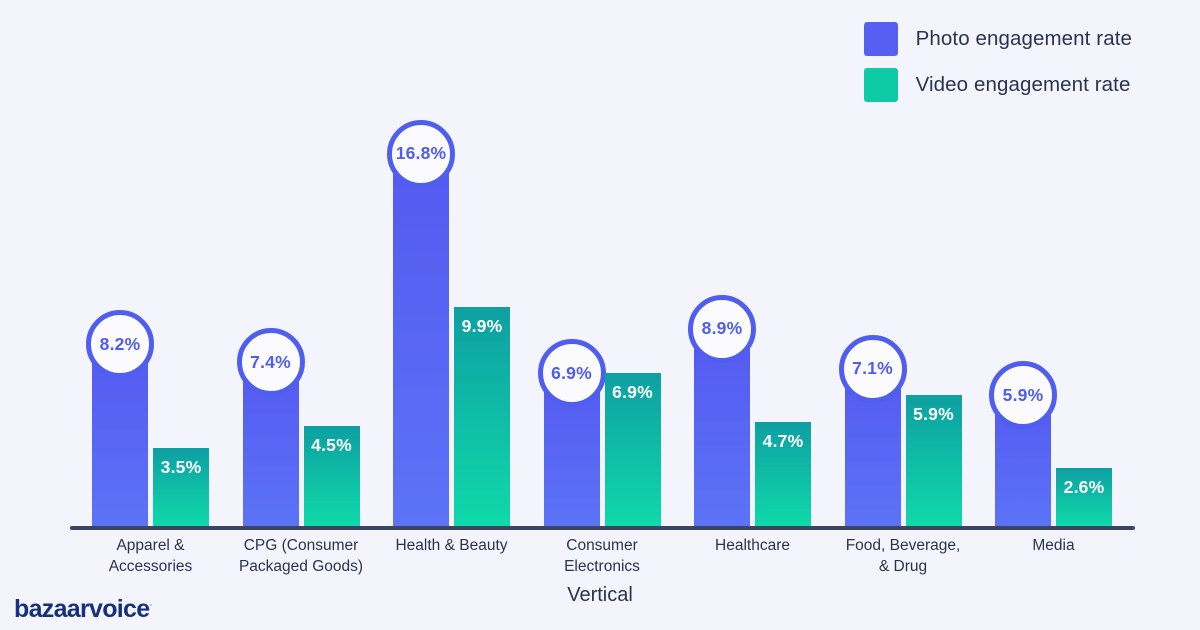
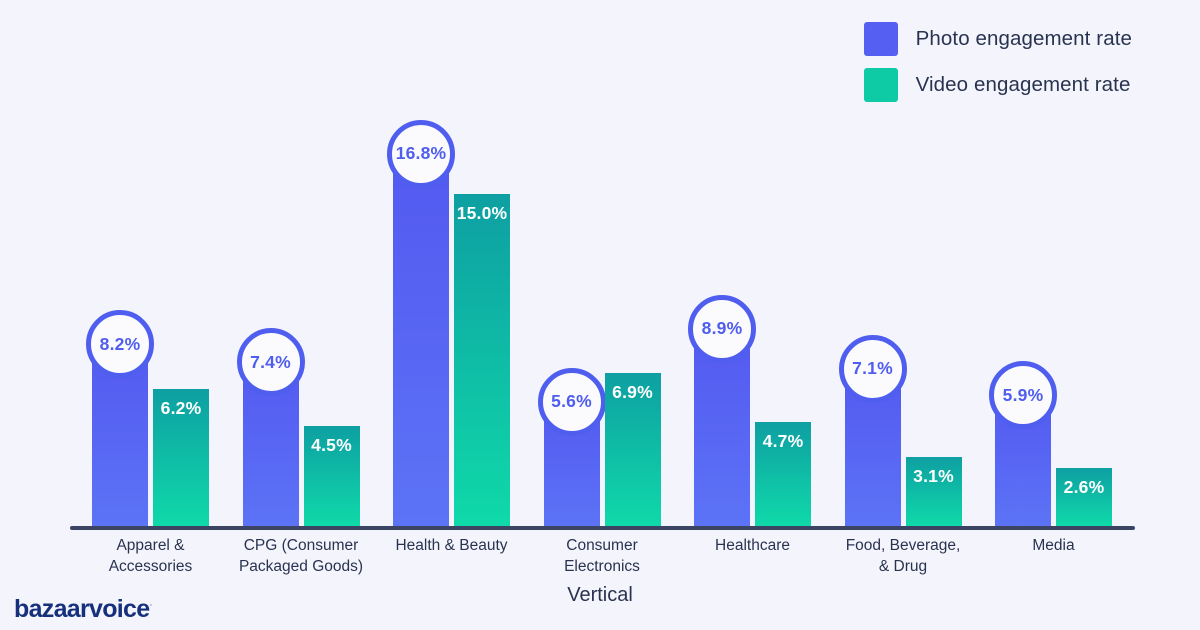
Video engagement rate/Apparel & Accessories: 3.5% -> 6.2%
Video engagement rate/Health & Beauty: 9.9% -> 15.0%
Photo engagement rate/Consumer Electronics: 6.9% -> 5.6%
Video engagement rate/Food, Beverage, & Drug: 5.9% -> 3.1%
